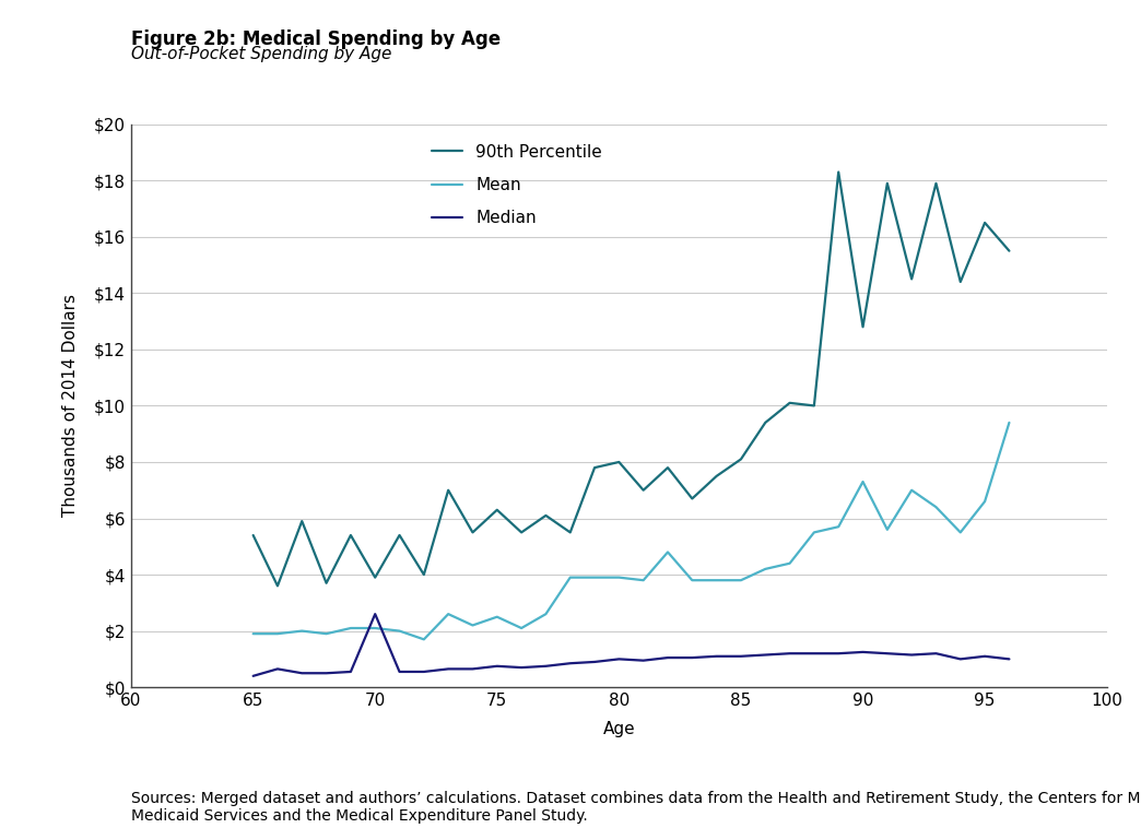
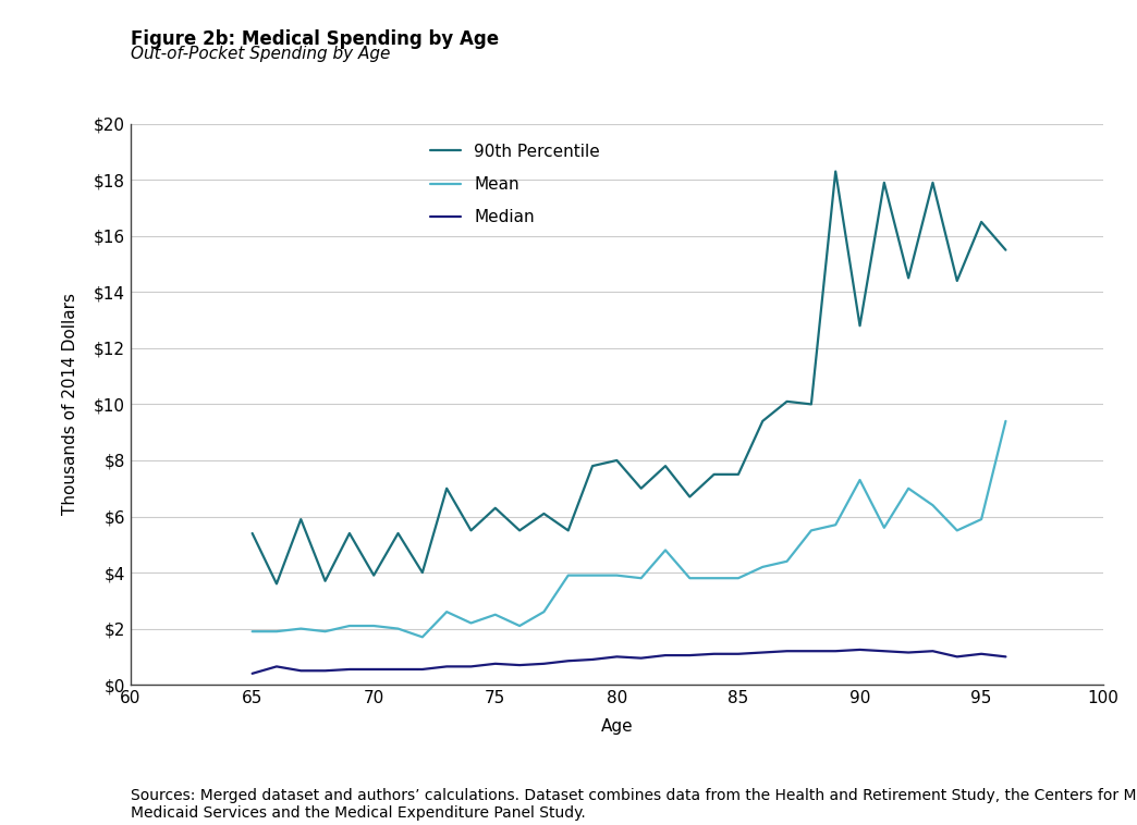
Median/70: $2.60 -> $0.55
90th Percentile/85: $8.1 -> $7.5
Mean/95: $6.6 -> $5.9
